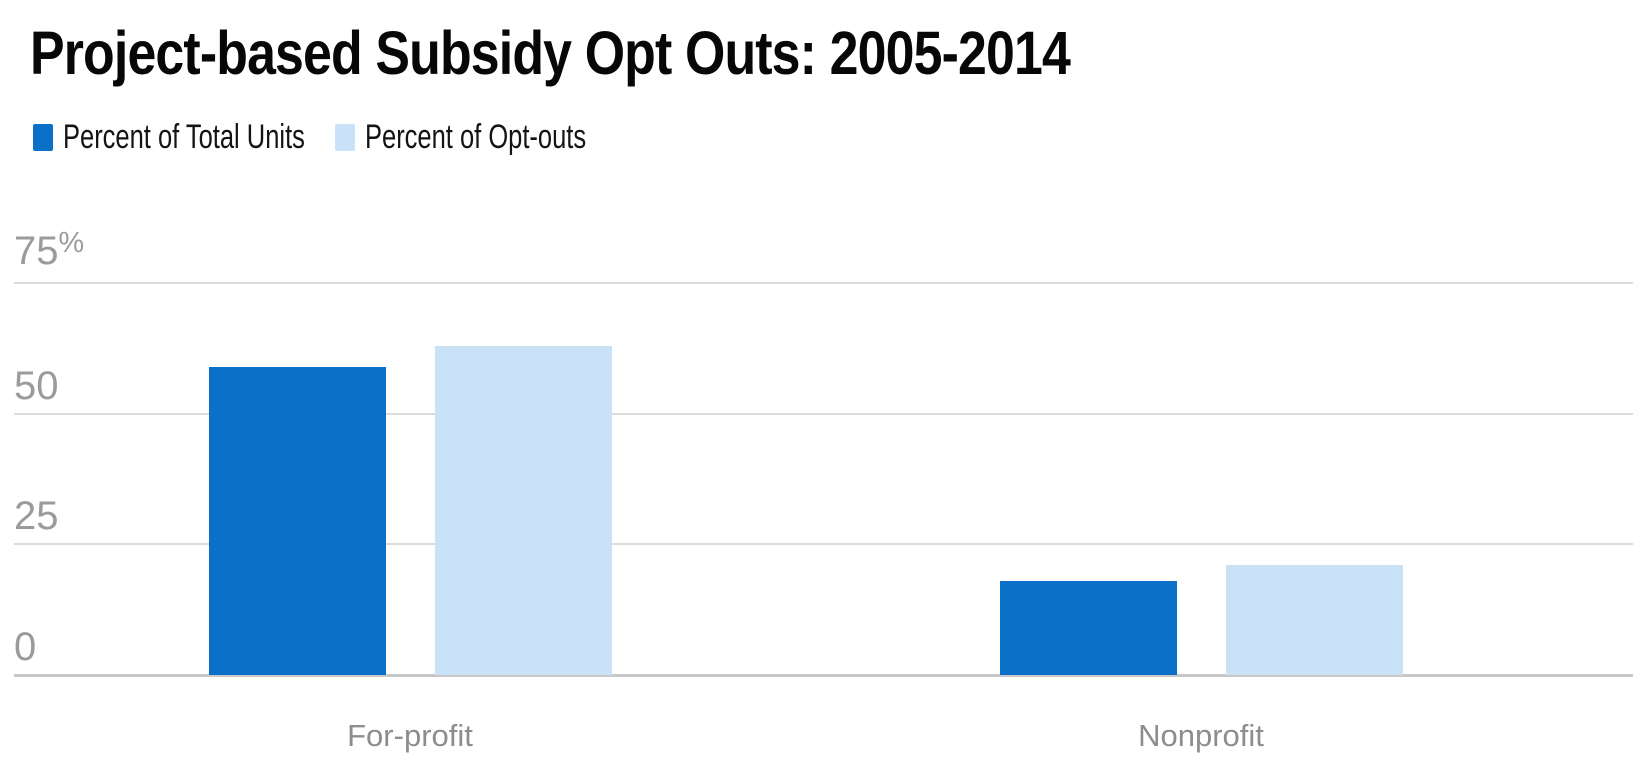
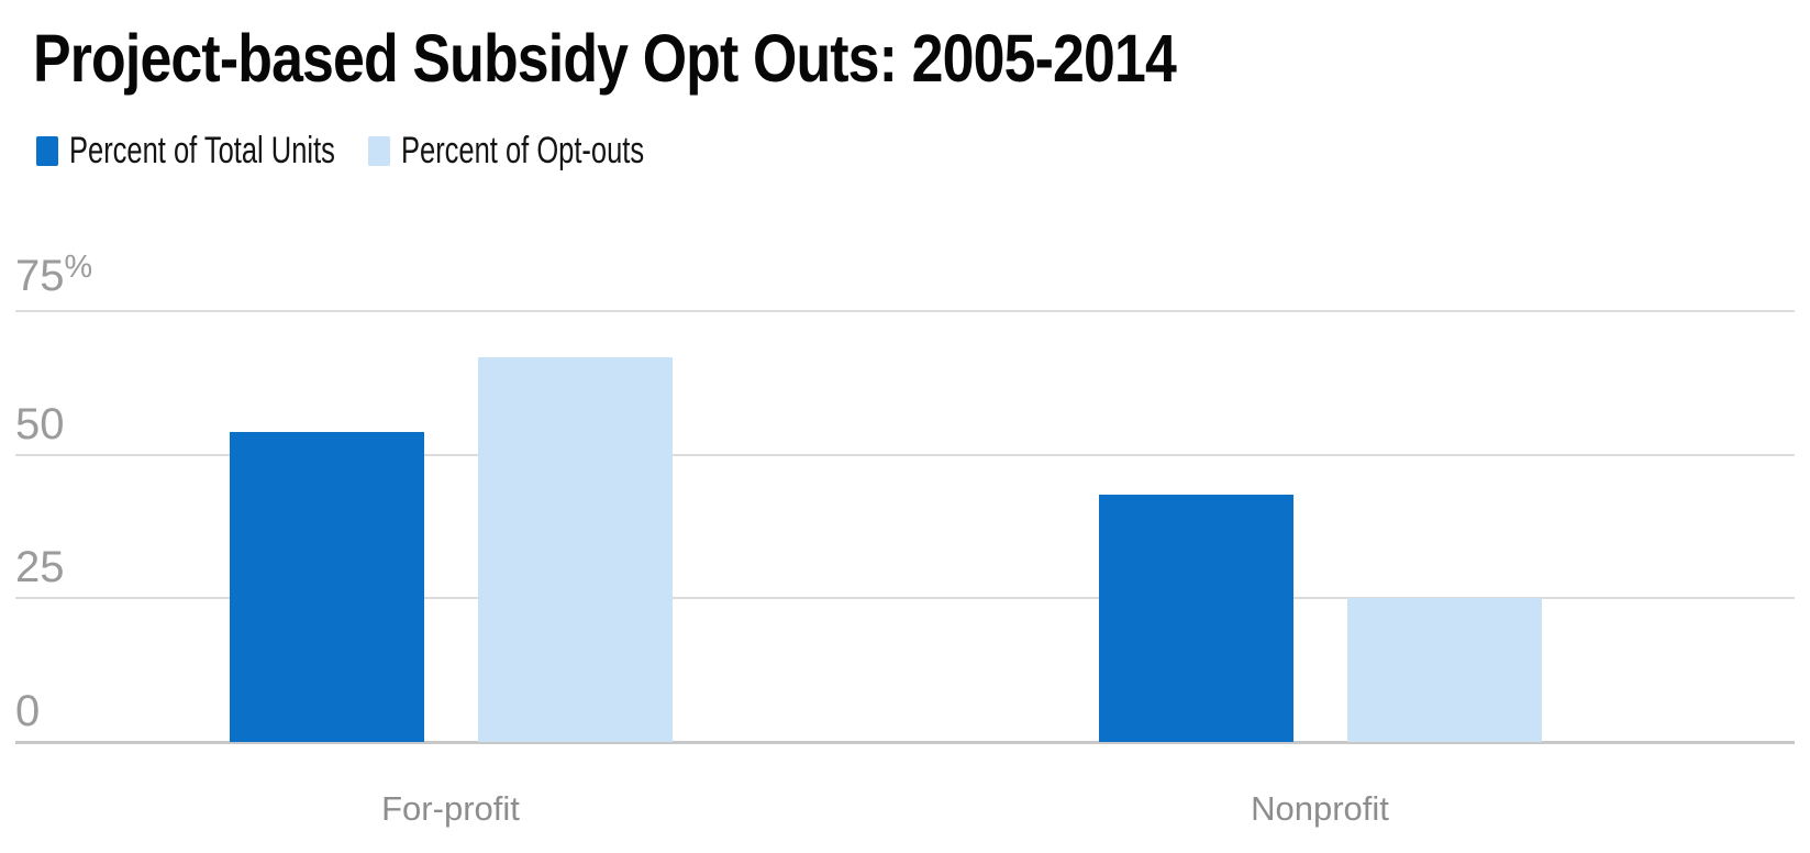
Percent of Total Units/For-profit: 59 -> 54
Percent of Opt-outs/For-profit: 63 -> 67
Percent of Total Units/Nonprofit: 18 -> 43
Percent of Opt-outs/Nonprofit: 21 -> 25
